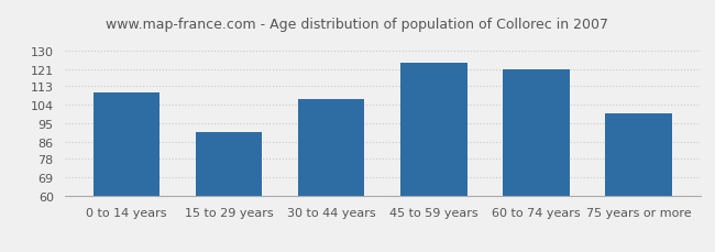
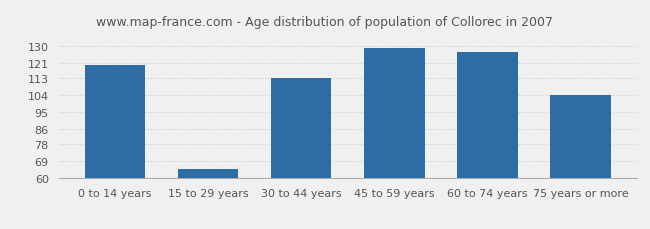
0 to 14 years: 110 -> 120
15 to 29 years: 91 -> 65
30 to 44 years: 107 -> 113
45 to 59 years: 124 -> 129
60 to 74 years: 121 -> 127
75 years or more: 100 -> 104
